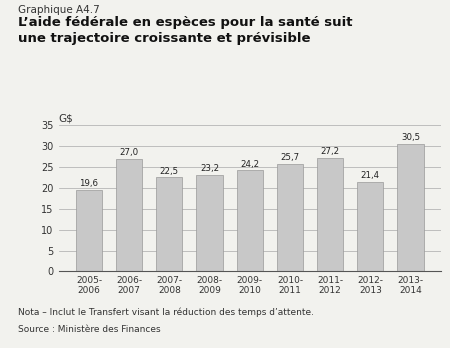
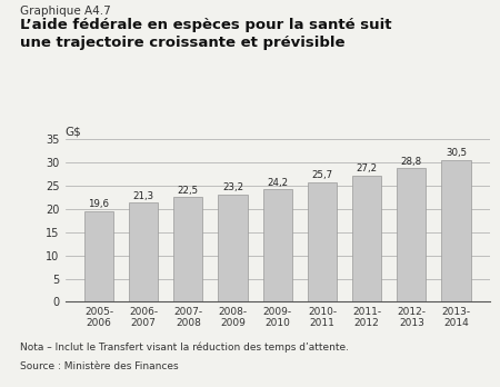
2006- 2007: 27,0 -> 21,3
2012- 2013: 21,4 -> 28,8
